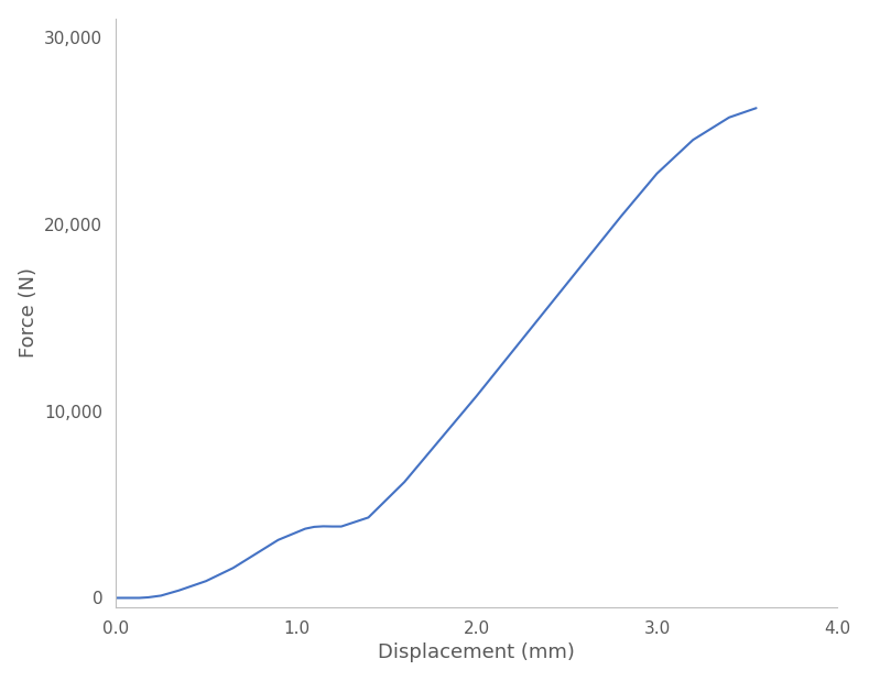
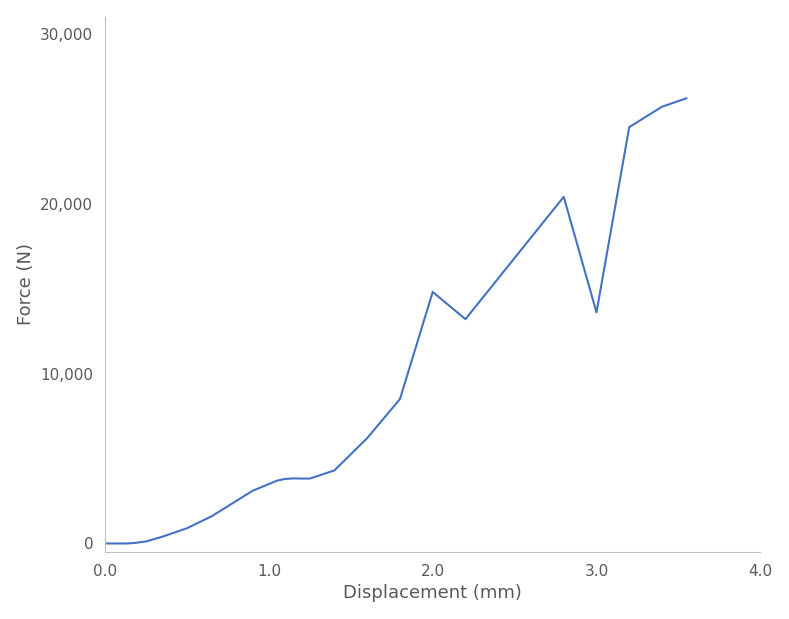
2.0: 10,800 -> 14,800
3.0: 22,700 -> 13,600
